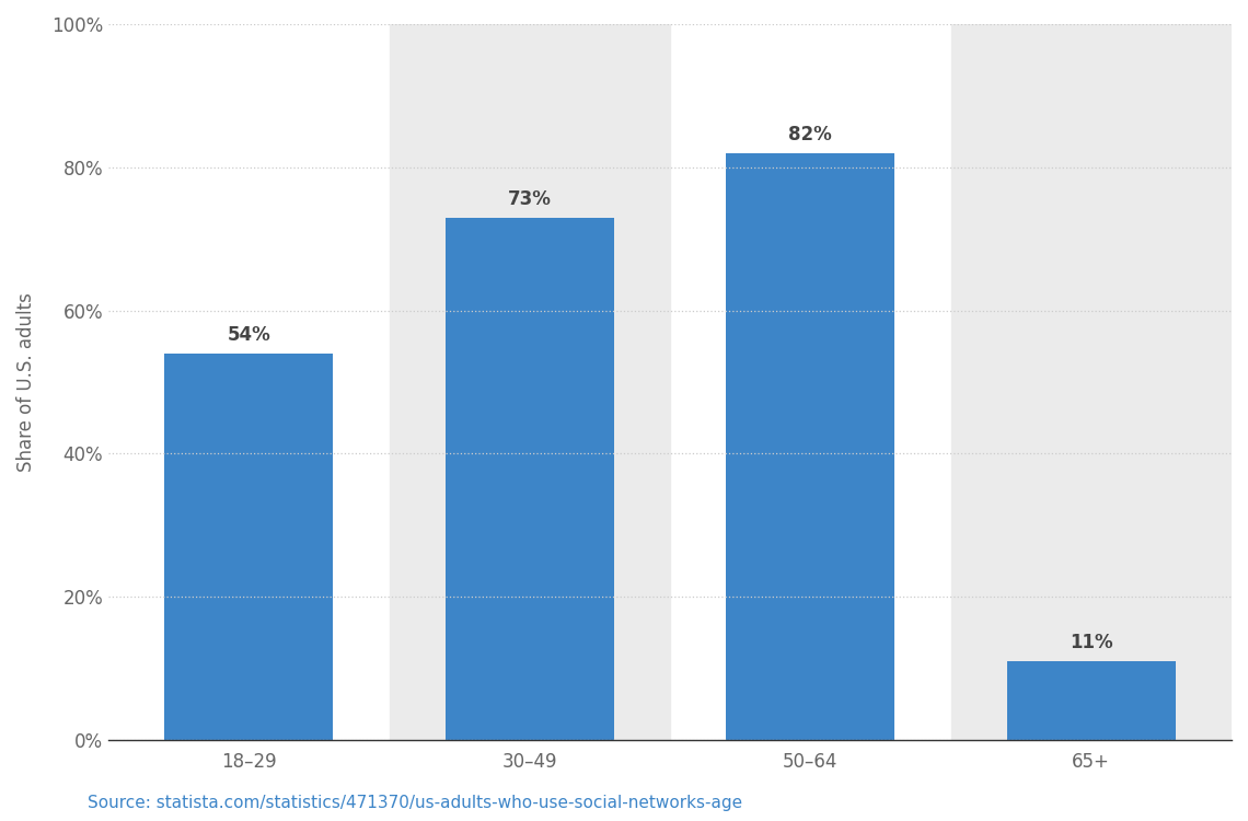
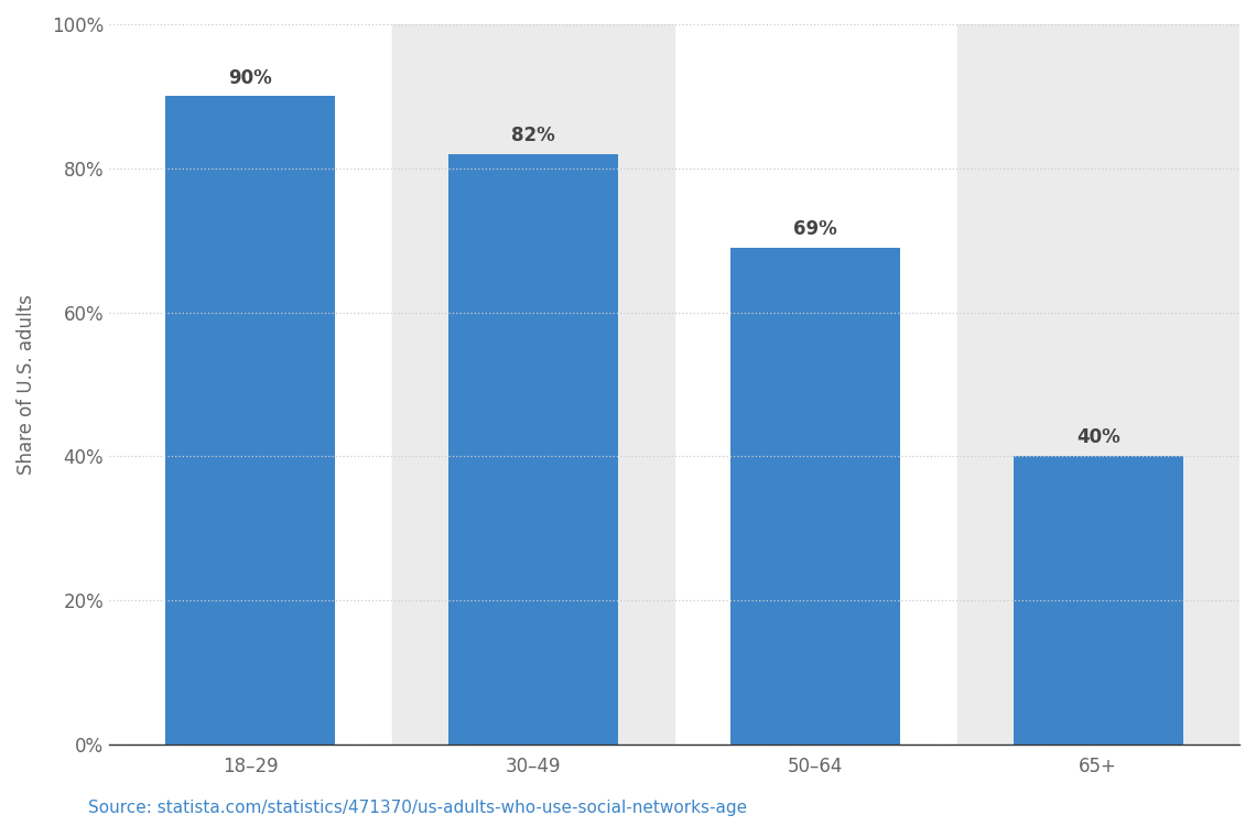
18–29: 54% -> 90%
30–49: 73% -> 82%
50–64: 82% -> 69%
65+: 11% -> 40%
